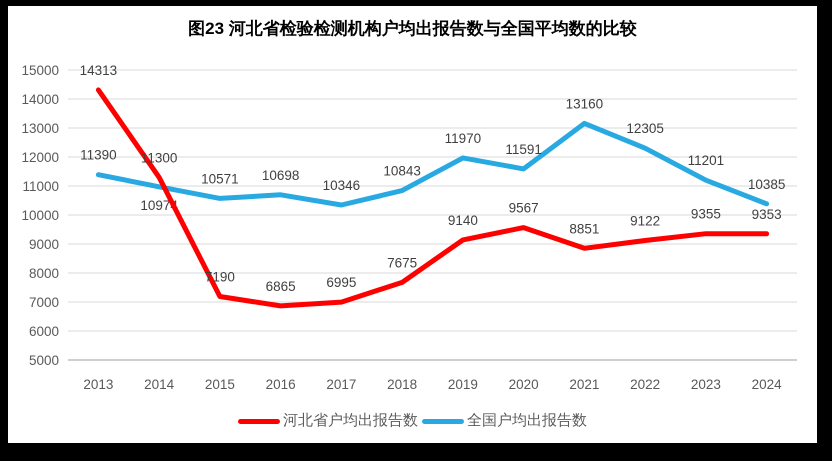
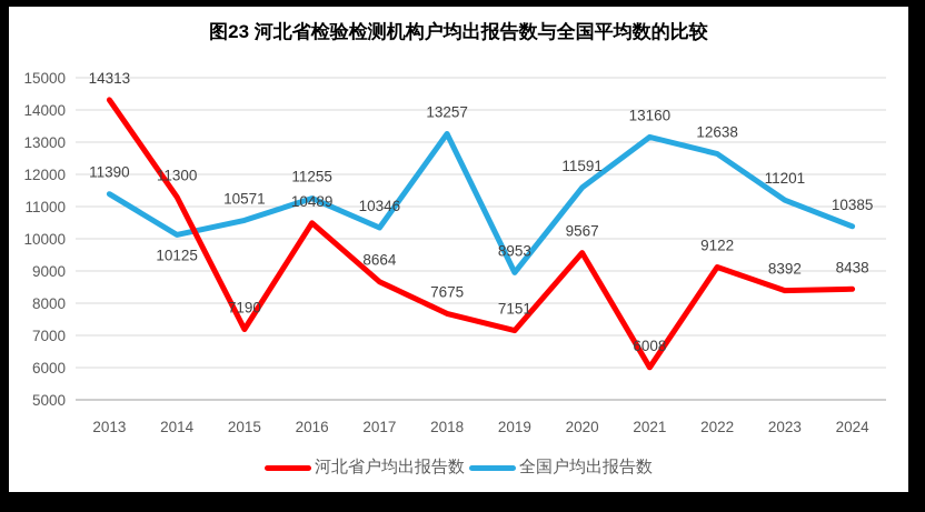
全国户均出报告数/2014: 10974 -> 10125
全国户均出报告数/2016: 10698 -> 11255
河北省户均出报告数/2016: 6865 -> 10489
河北省户均出报告数/2017: 6995 -> 8664
全国户均出报告数/2018: 10843 -> 13257
全国户均出报告数/2019: 11970 -> 8953
河北省户均出报告数/2019: 9140 -> 7151
河北省户均出报告数/2021: 8851 -> 6008
全国户均出报告数/2022: 12305 -> 12638
河北省户均出报告数/2023: 9355 -> 8392
河北省户均出报告数/2024: 9353 -> 8438
